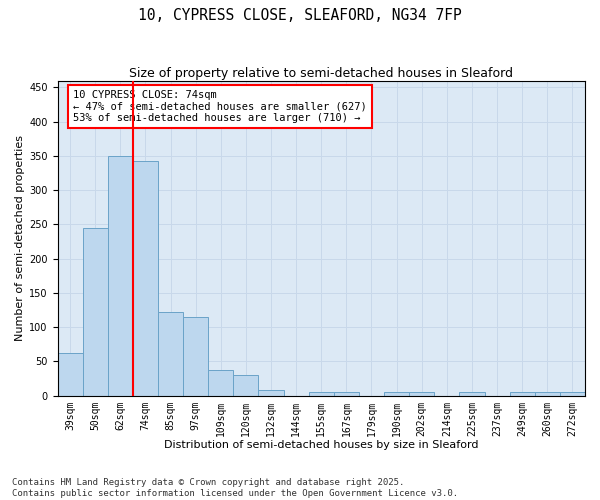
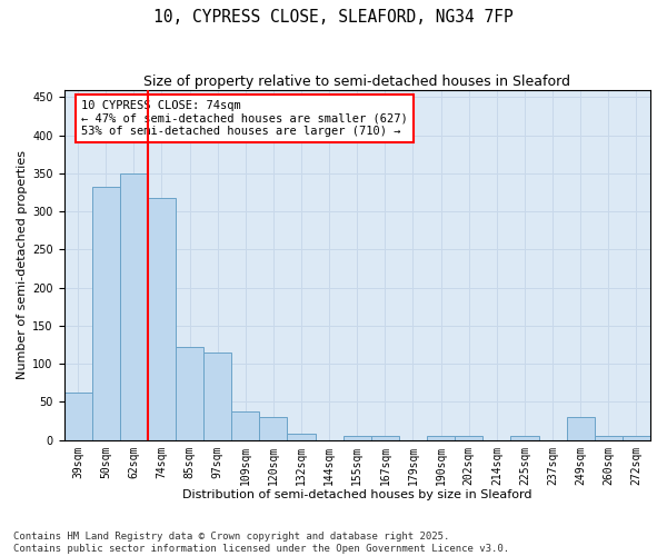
50sqm: 245 -> 332
74sqm: 343 -> 318
249sqm: 5 -> 30
